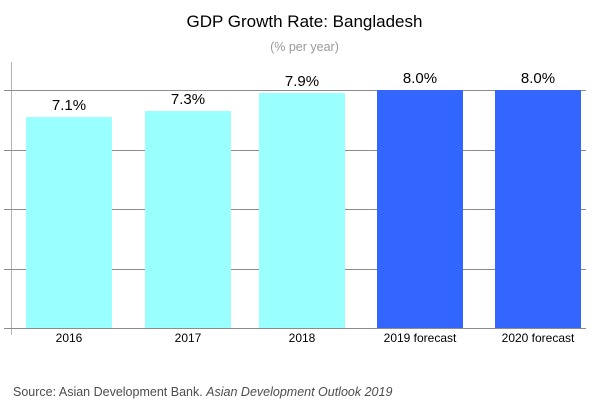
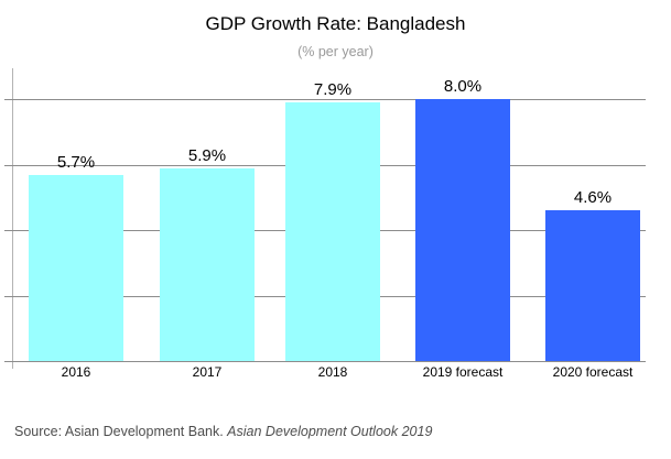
2016: 7.1% -> 5.7%
2017: 7.3% -> 5.9%
2020 forecast: 8.0% -> 4.6%
